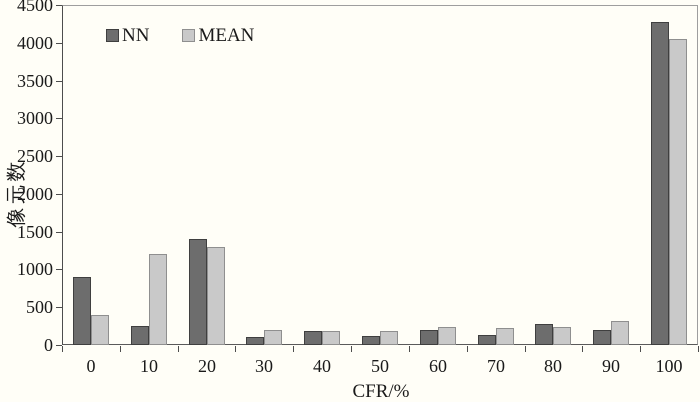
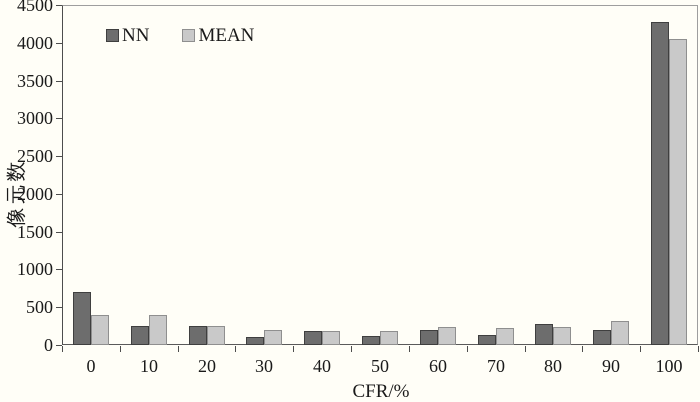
NN/0: 900 -> 700
MEAN/10: 1200 -> 400
NN/20: 1400 -> 200
MEAN/20: 1300 -> 200
